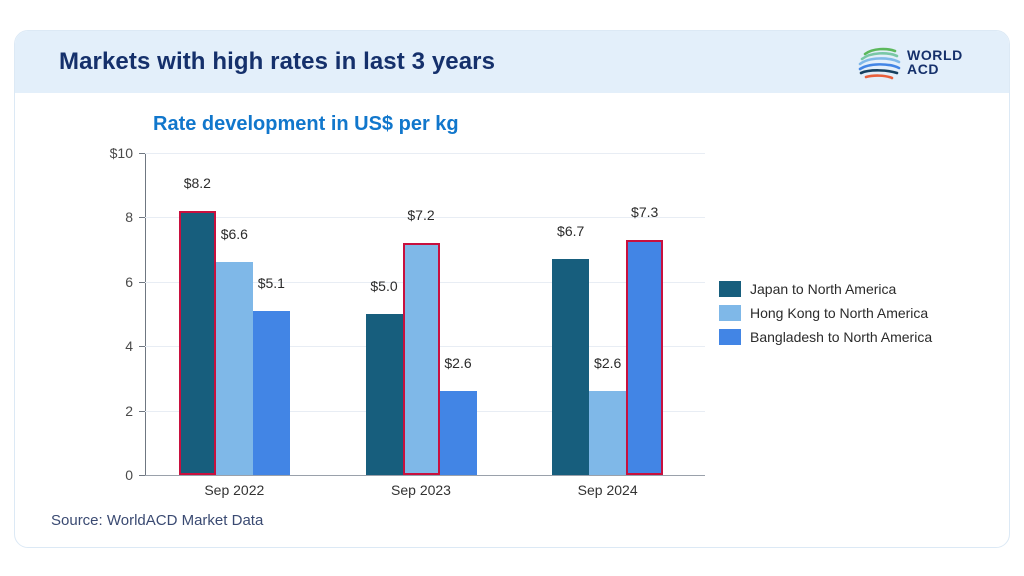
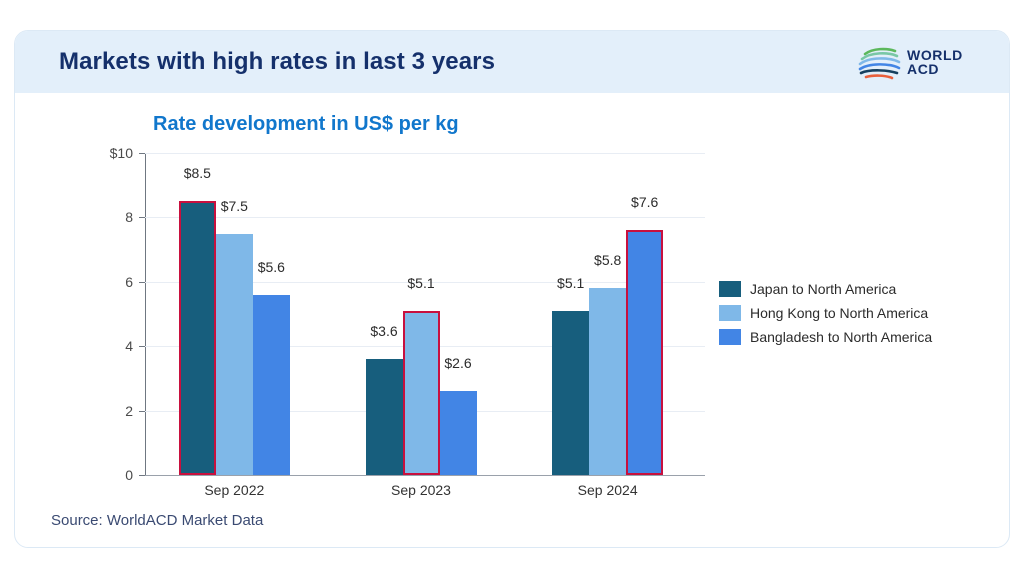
Japan to North America/Sep 2022: $8.2 -> $8.5
Hong Kong to North America/Sep 2022: $6.6 -> $7.5
Bangladesh to North America/Sep 2022: $5.1 -> $5.6
Japan to North America/Sep 2023: $5.0 -> $3.6
Hong Kong to North America/Sep 2023: $7.2 -> $5.1
Japan to North America/Sep 2024: $6.7 -> $5.1
Hong Kong to North America/Sep 2024: $2.6 -> $5.8
Bangladesh to North America/Sep 2024: $7.3 -> $7.6
